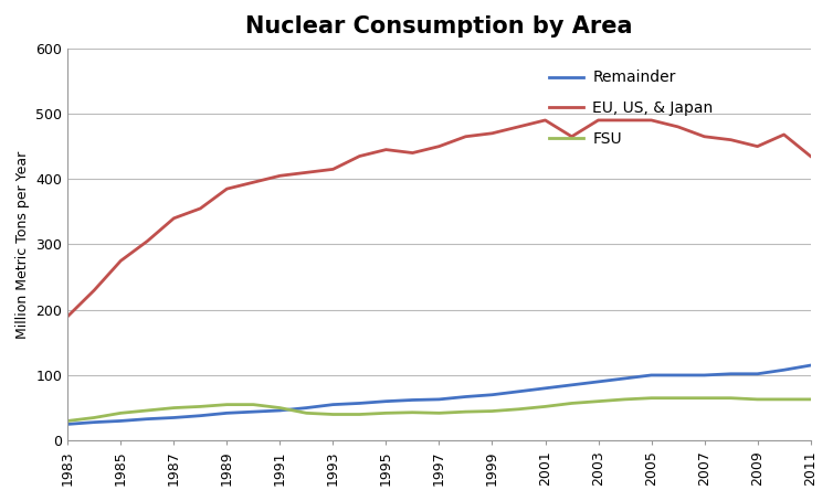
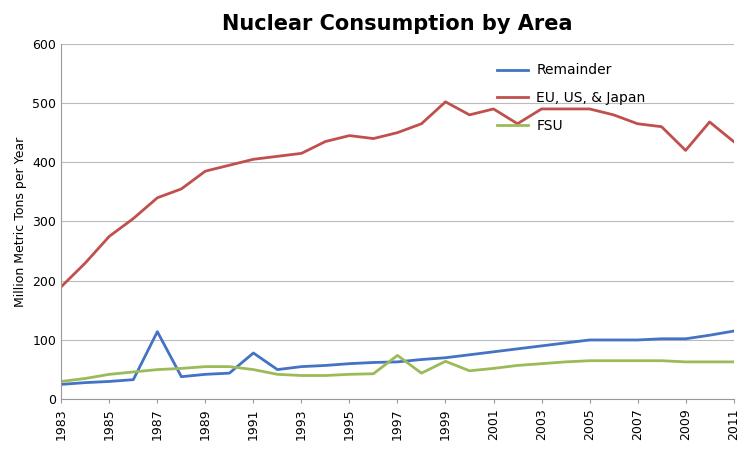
Remainder/1987: 35 -> 114
Remainder/1991: 46 -> 78
FSU/1997: 42 -> 74
EU, US, & Japan/1999: 470 -> 502
FSU/1999: 45 -> 64
EU, US, & Japan/2009: 450 -> 420
